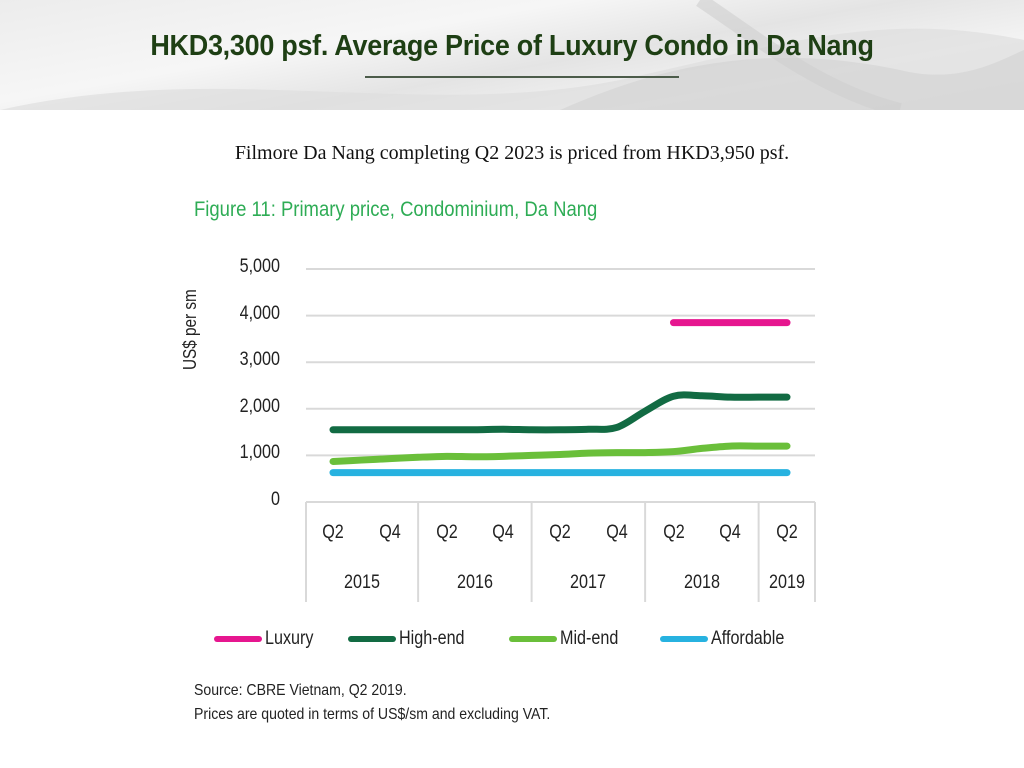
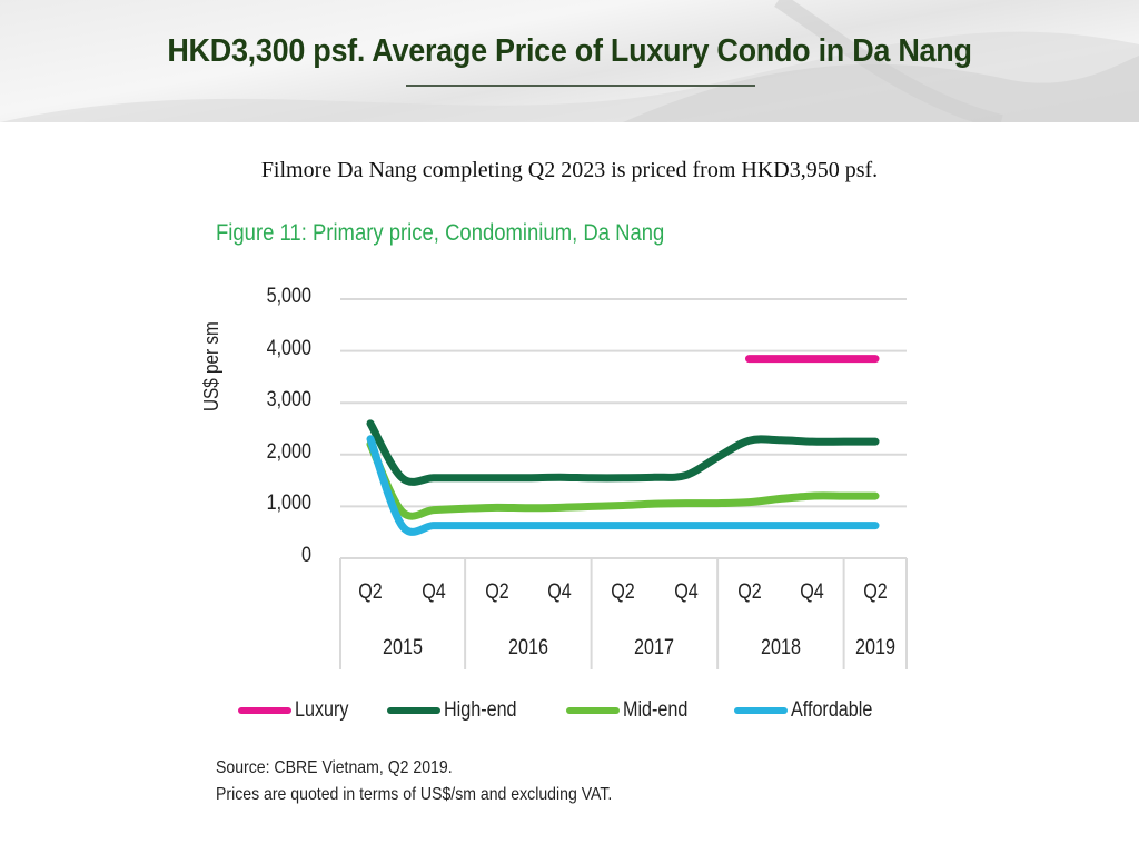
High-end/Q2 2015: 1600 -> 2600
Mid-end/Q2 2015: 900 -> 2200
Affordable/Q2 2015: 600 -> 2300
